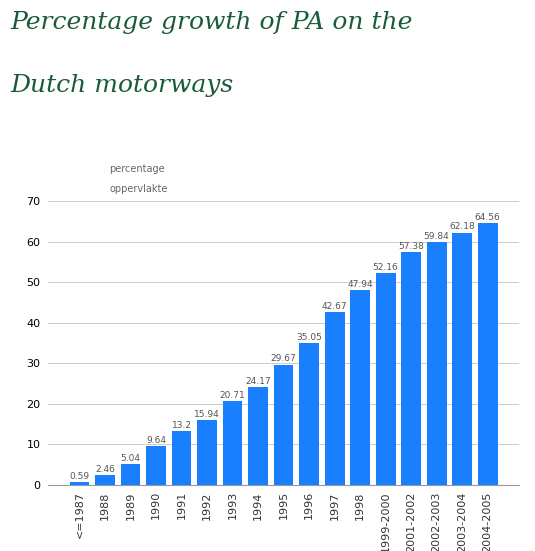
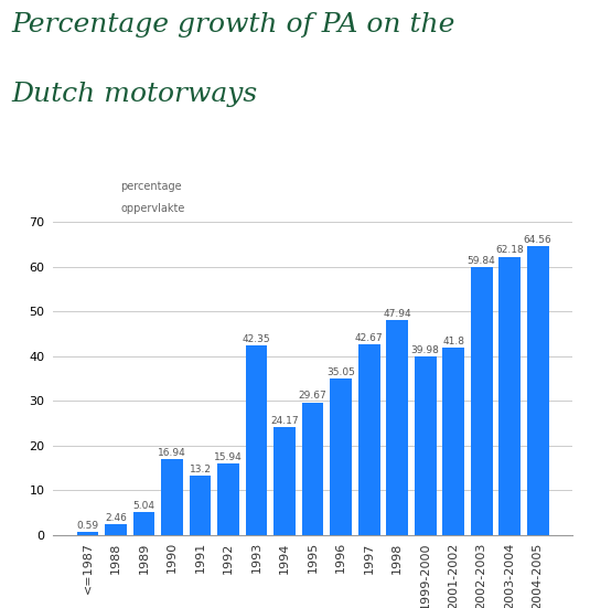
1990: 9.64 -> 16.94
1993: 20.71 -> 42.35
1999-2000: 52.16 -> 39.98
2001-2002: 57.38 -> 41.8
